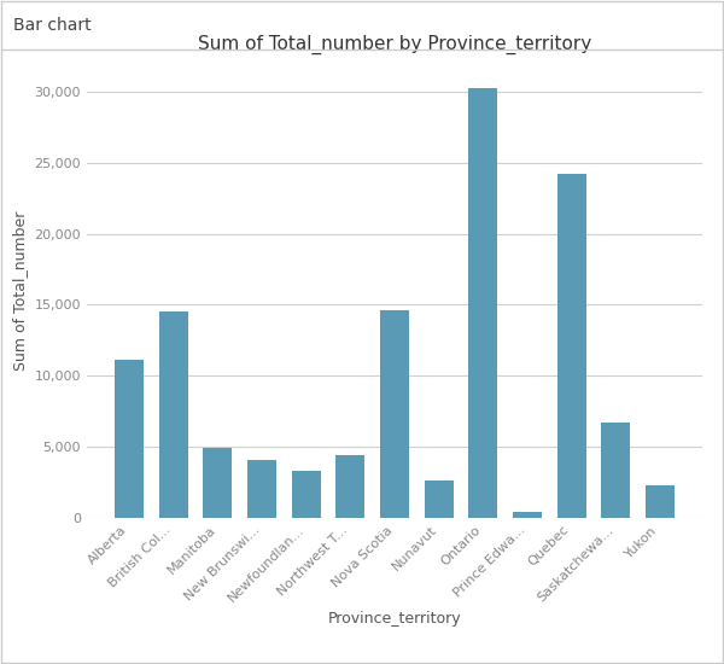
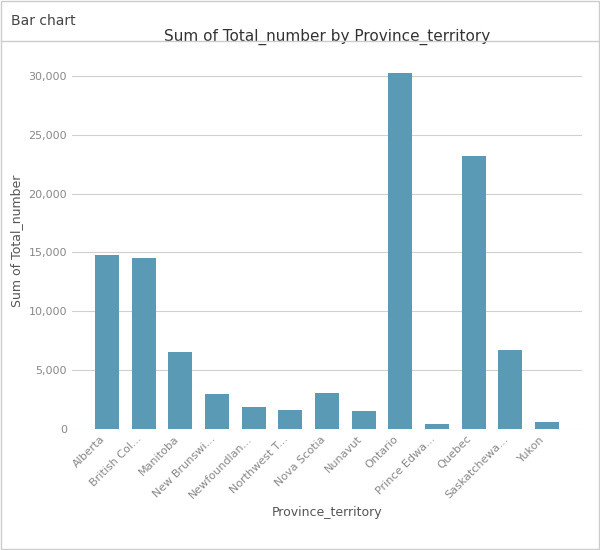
Alberta: 11,100 -> 14,800
Manitoba: 4,900 -> 6,500
New Brunswi...: 4,100 -> 3,000
Newfoundlan...: 3,300 -> 1,900
Northwest T...: 4,400 -> 1,600
Nova Scotia: 14,600 -> 3,100
Nunavut: 2,600 -> 1,600
Quebec: 24,200 -> 23,200
Yukon: 2,300 -> 600
